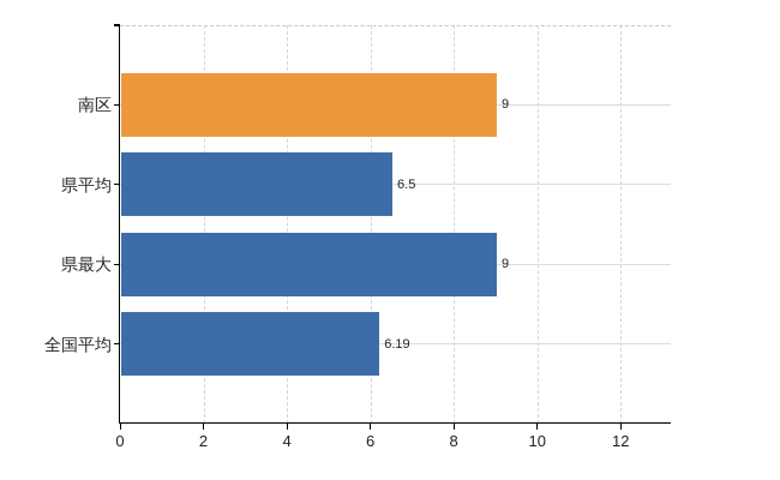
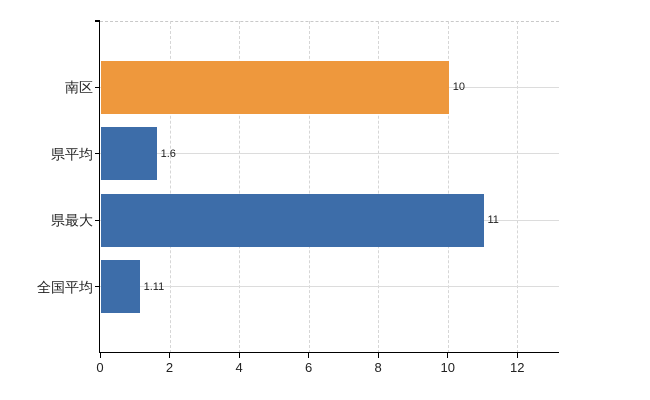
南区: 9 -> 10
県平均: 6.5 -> 1.6
県最大: 9 -> 11
全国平均: 6.19 -> 1.11
